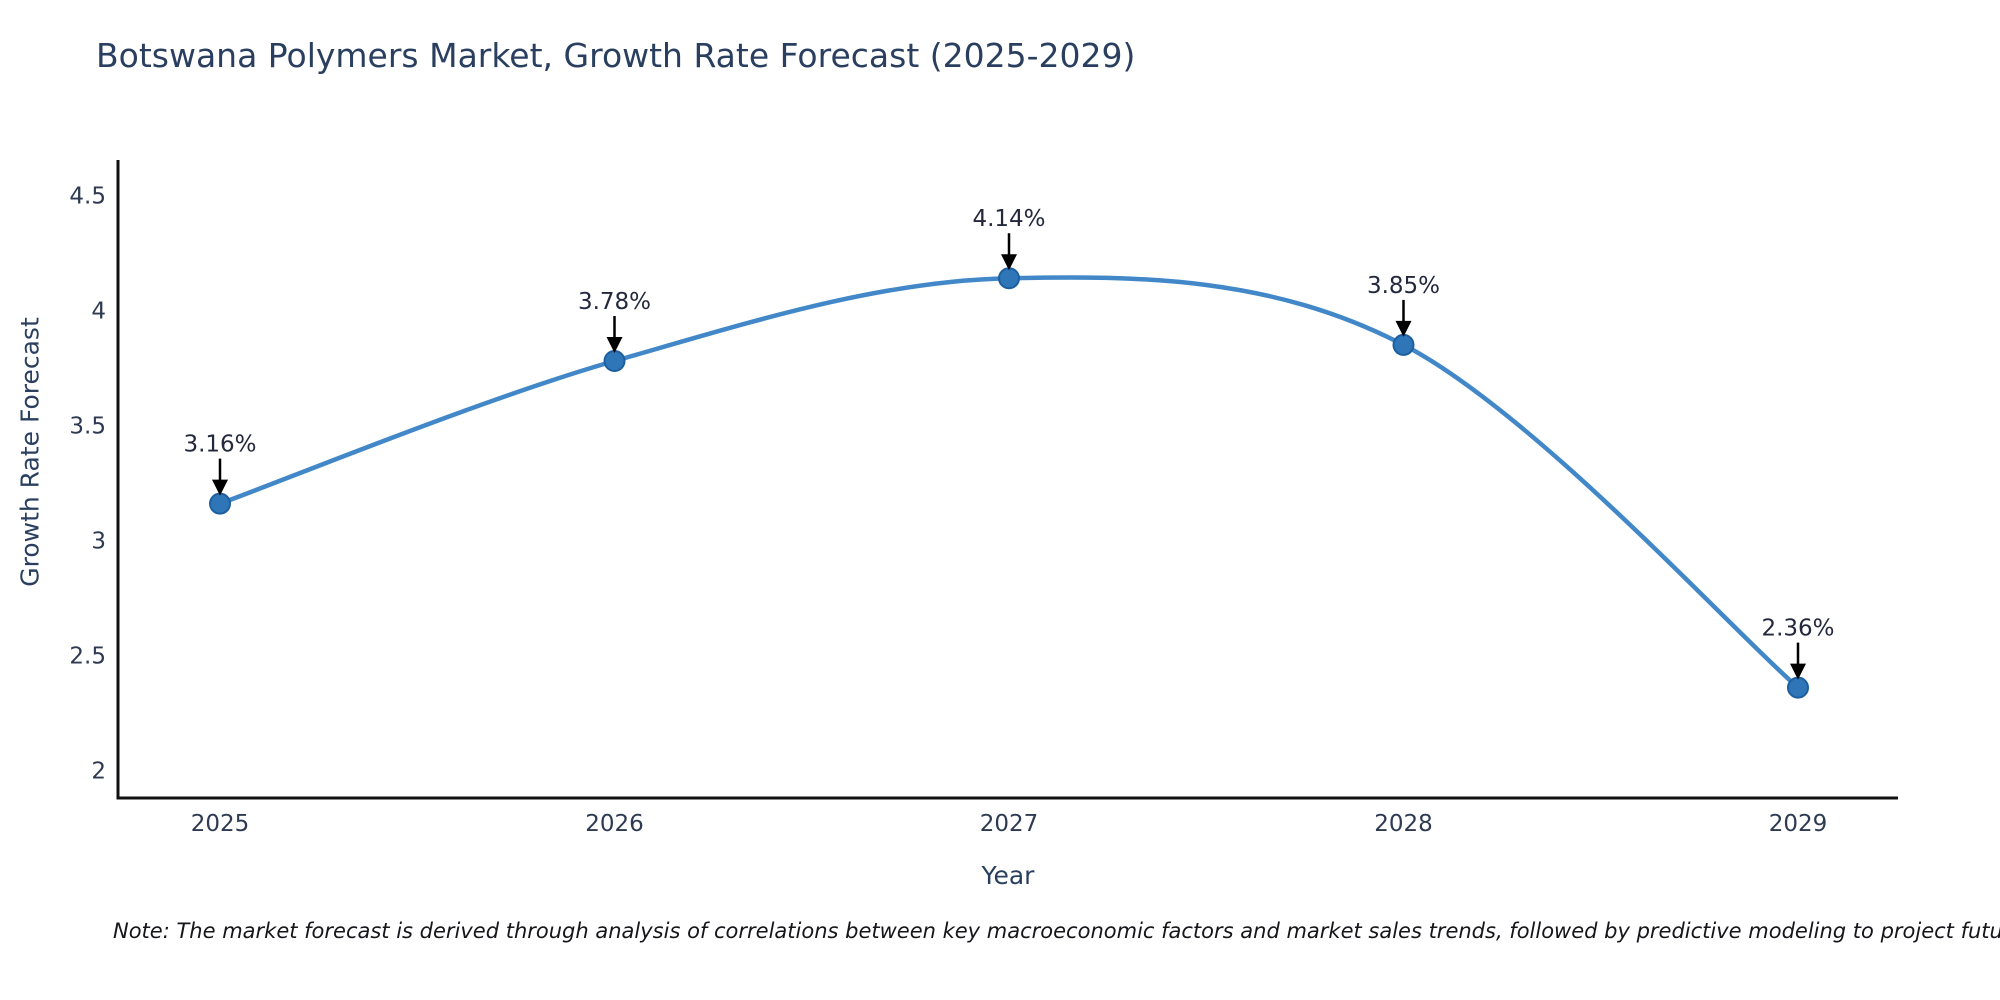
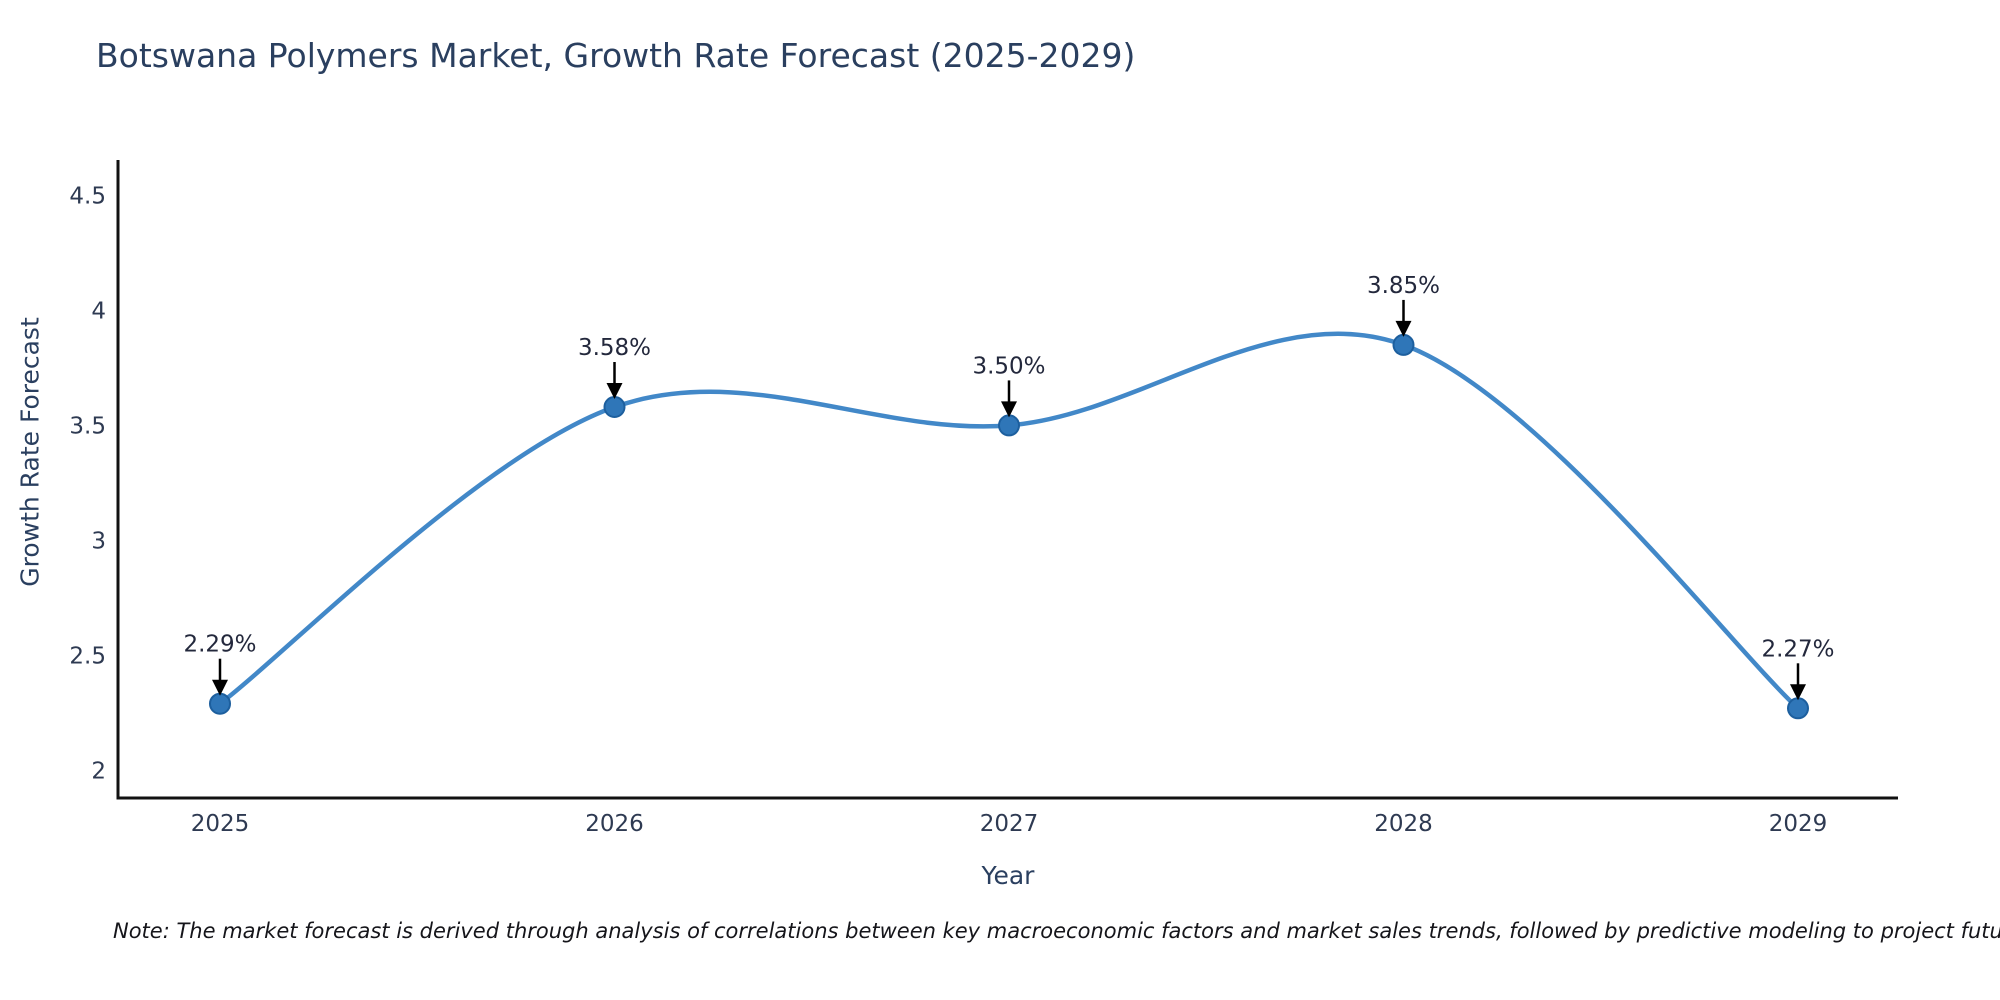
2025: 3.16% -> 2.29%
2026: 3.78% -> 3.58%
2027: 4.14% -> 3.50%
2029: 2.36% -> 2.27%
